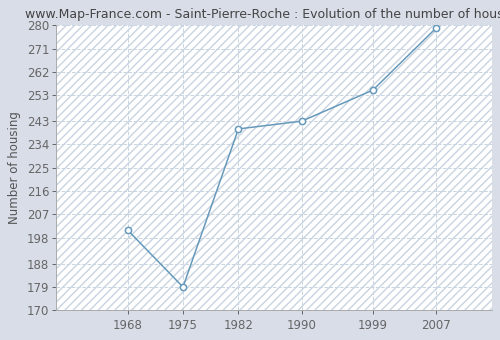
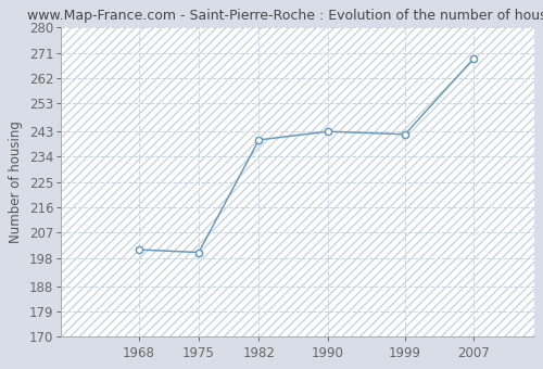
1975: 179 -> 200
1999: 255 -> 242
2007: 279 -> 269
